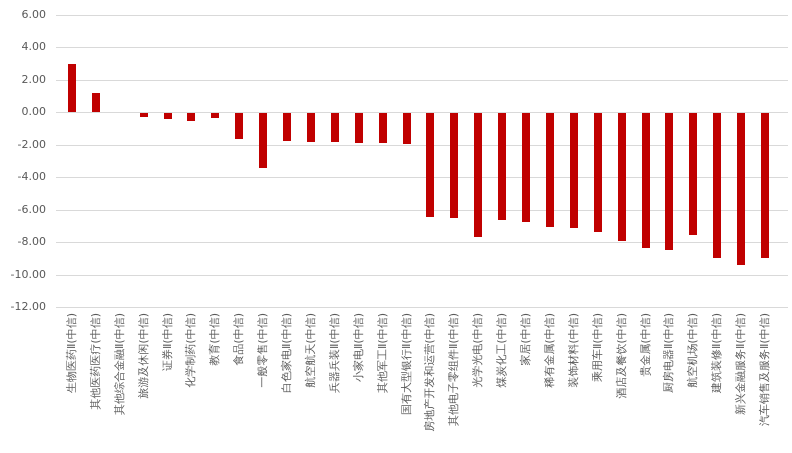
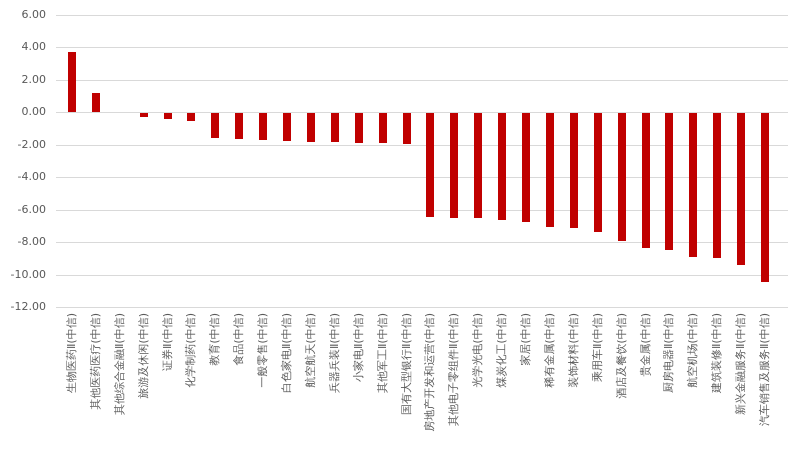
生物医药Ⅱ(中信): 3.0 -> 3.7
教育(中信): -0.3 -> -1.5
一般零售(中信): -3.4 -> -1.6
光学光电(中信): -7.6 -> -6.5
航空机场(中信): -7.5 -> -8.9
汽车销售及服务Ⅱ(中信): -8.9 -> -10.4
